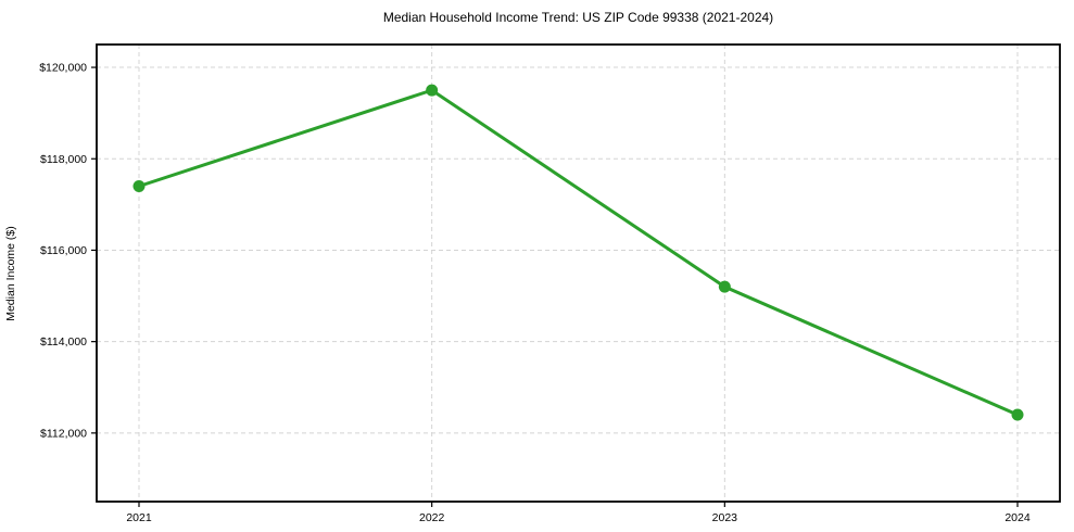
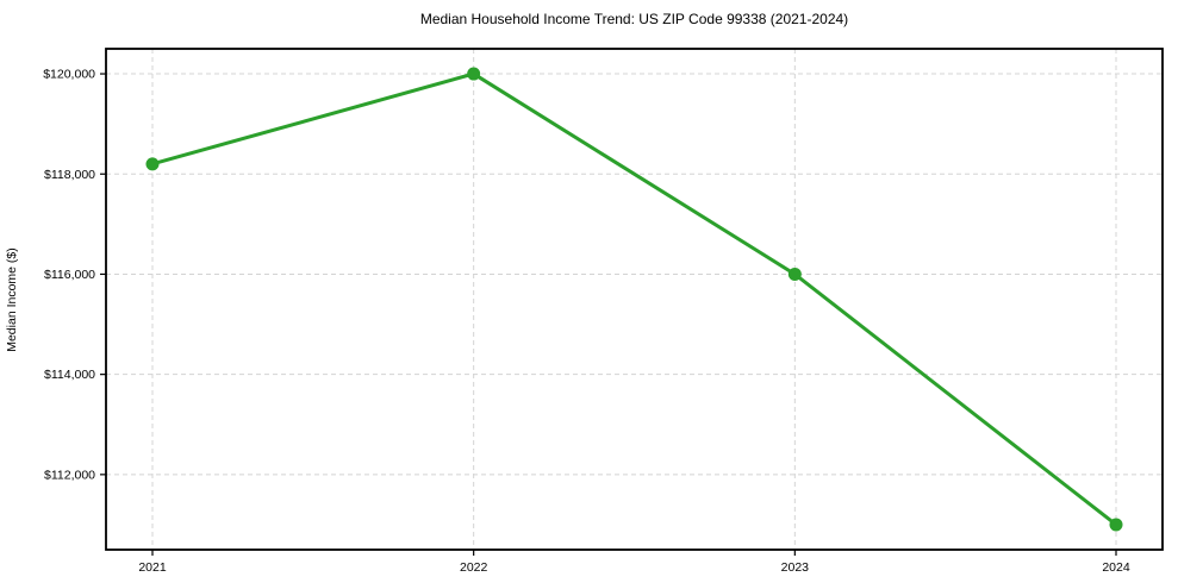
2021: $117400 -> $118200
2022: $119500 -> $120000
2023: $115200 -> $116000
2024: $112400 -> $111000
